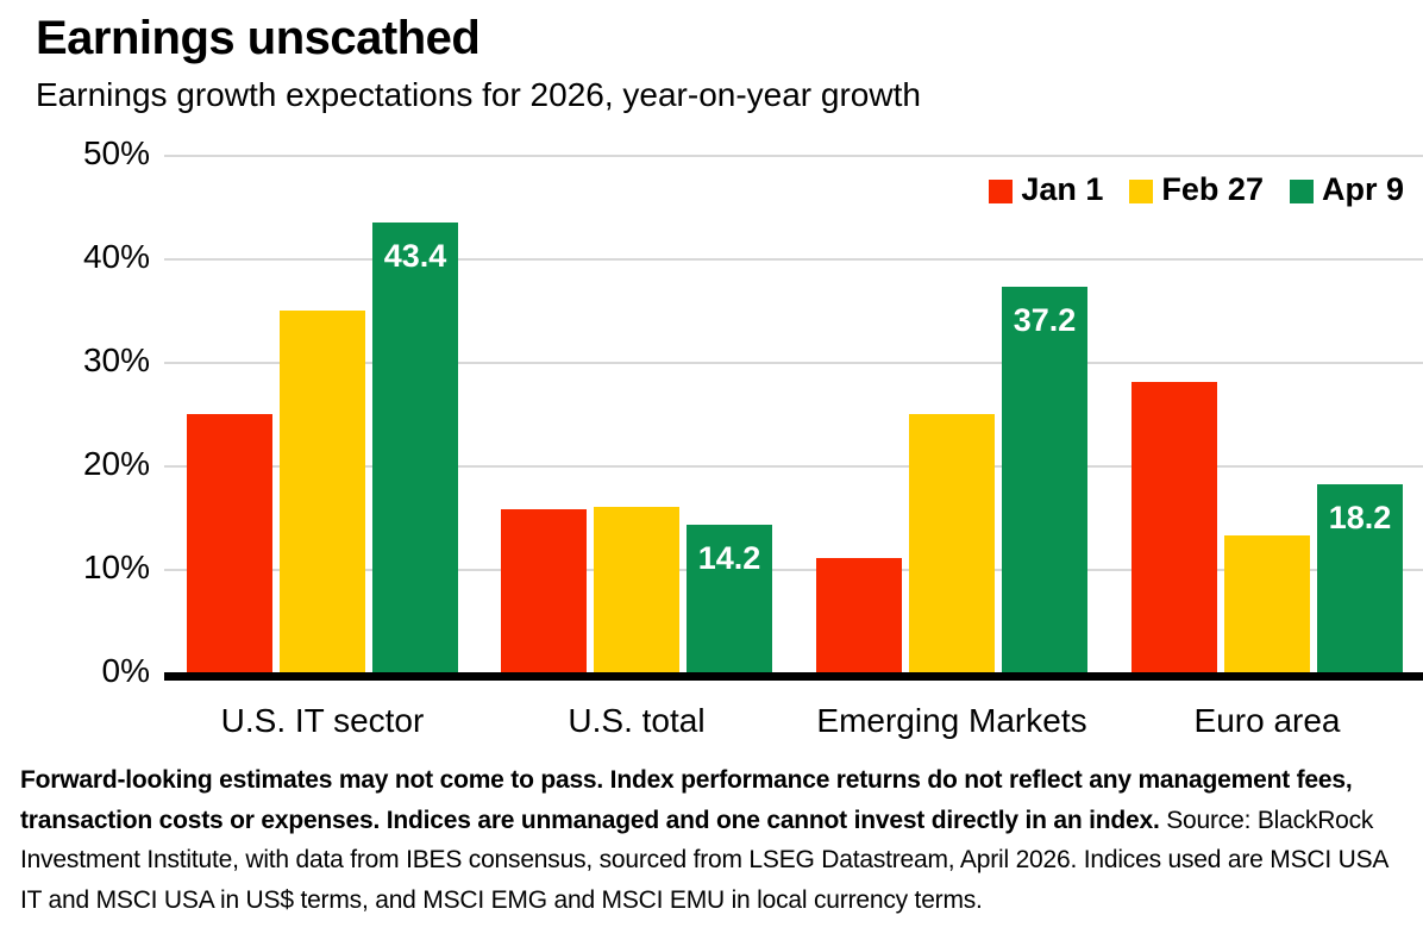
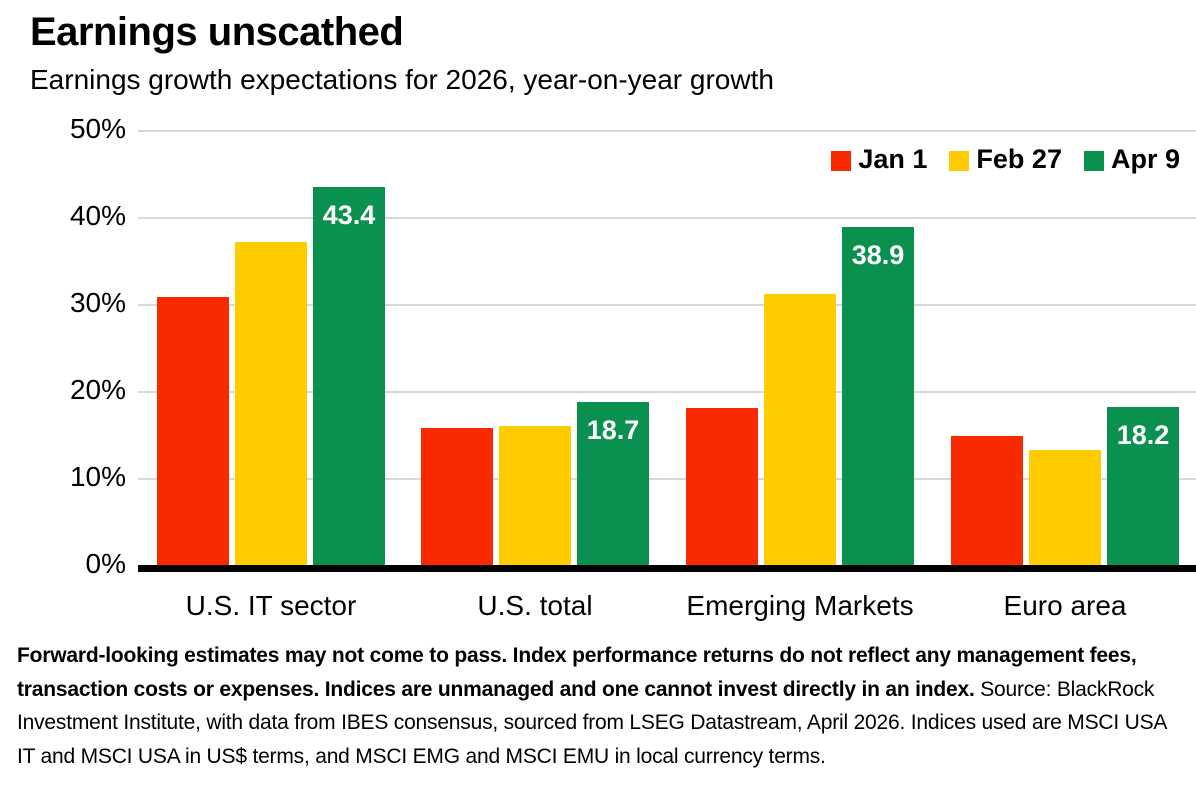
Jan 1/U.S. IT sector: 25% -> 31%
Feb 27/U.S. IT sector: 35% -> 37%
Apr 9/U.S. total: 14.2 -> 18.7
Jan 1/Emerging Markets: 11% -> 18%
Feb 27/Emerging Markets: 25% -> 31%
Apr 9/Emerging Markets: 37.2 -> 38.9
Jan 1/Euro area: 28% -> 15%
